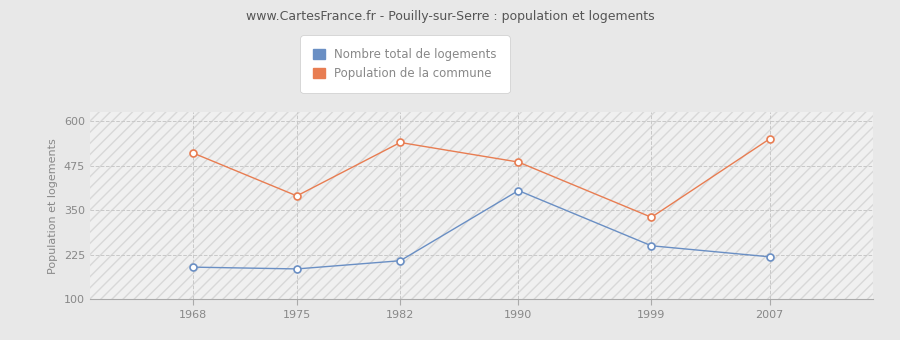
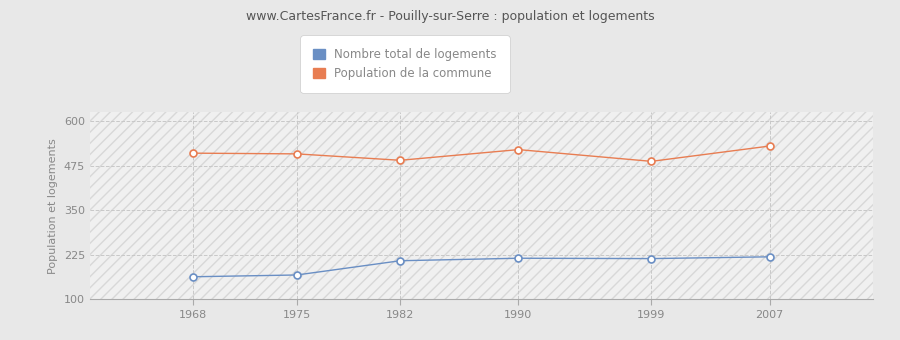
Nombre total de logements/1968: 190 -> 163
Nombre total de logements/1975: 185 -> 168
Population de la commune/1975: 390 -> 508
Population de la commune/1982: 540 -> 490
Nombre total de logements/1990: 405 -> 215
Population de la commune/1990: 485 -> 520
Nombre total de logements/1999: 250 -> 214
Population de la commune/1999: 330 -> 487
Population de la commune/2007: 550 -> 530
